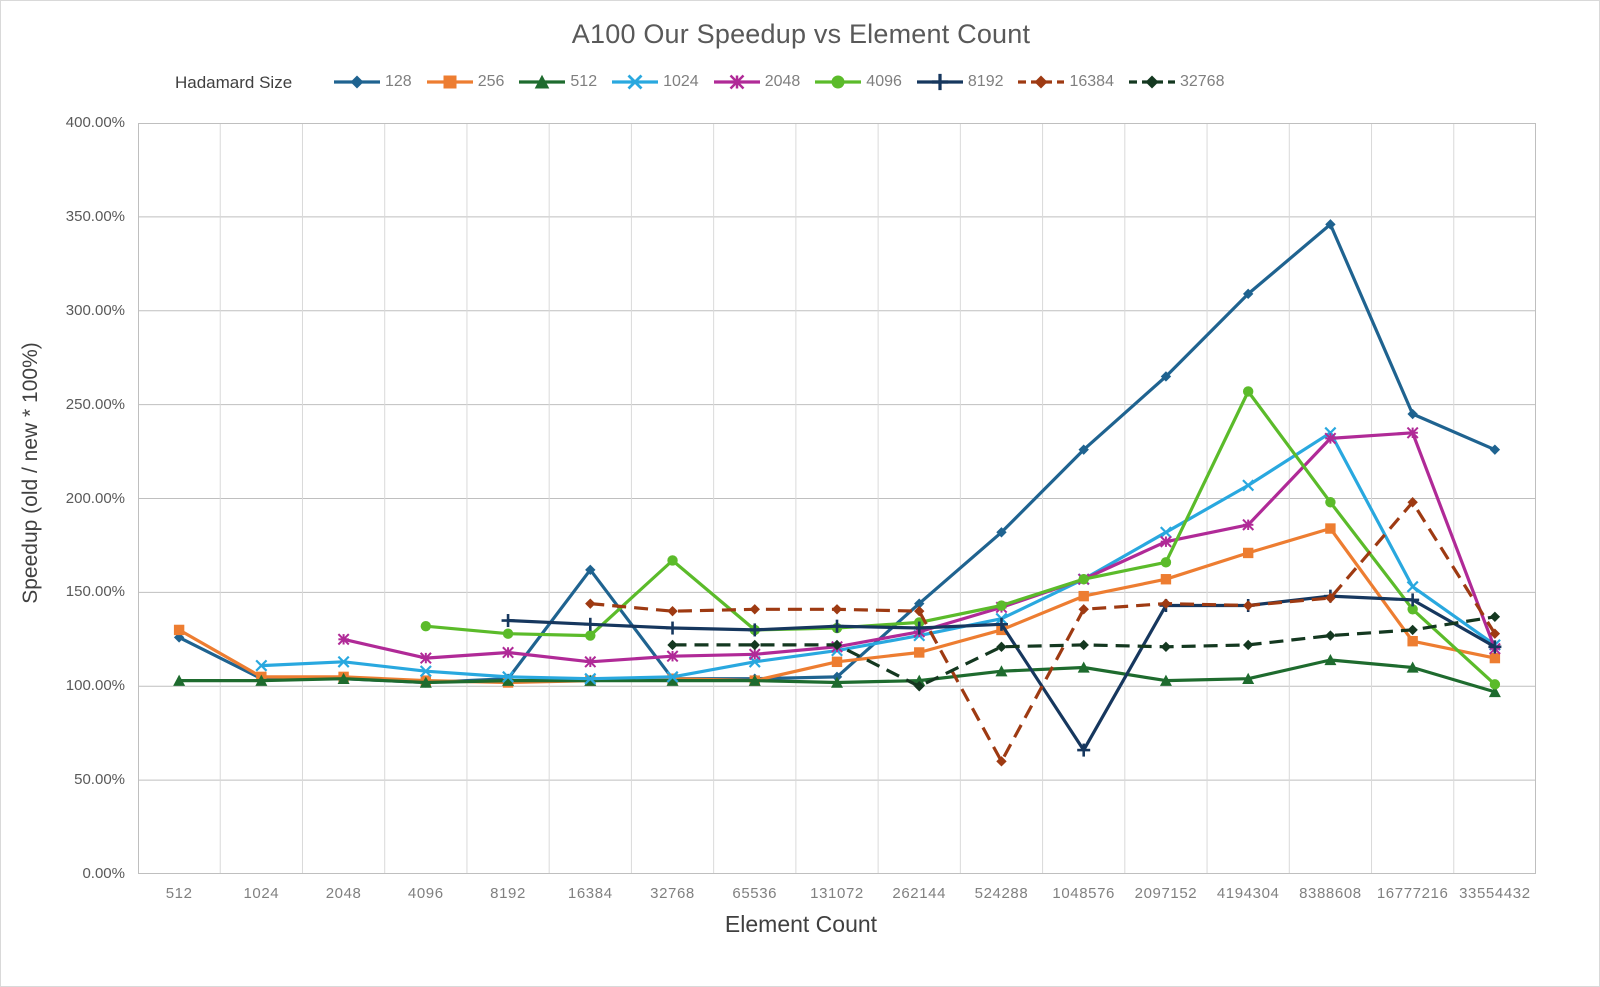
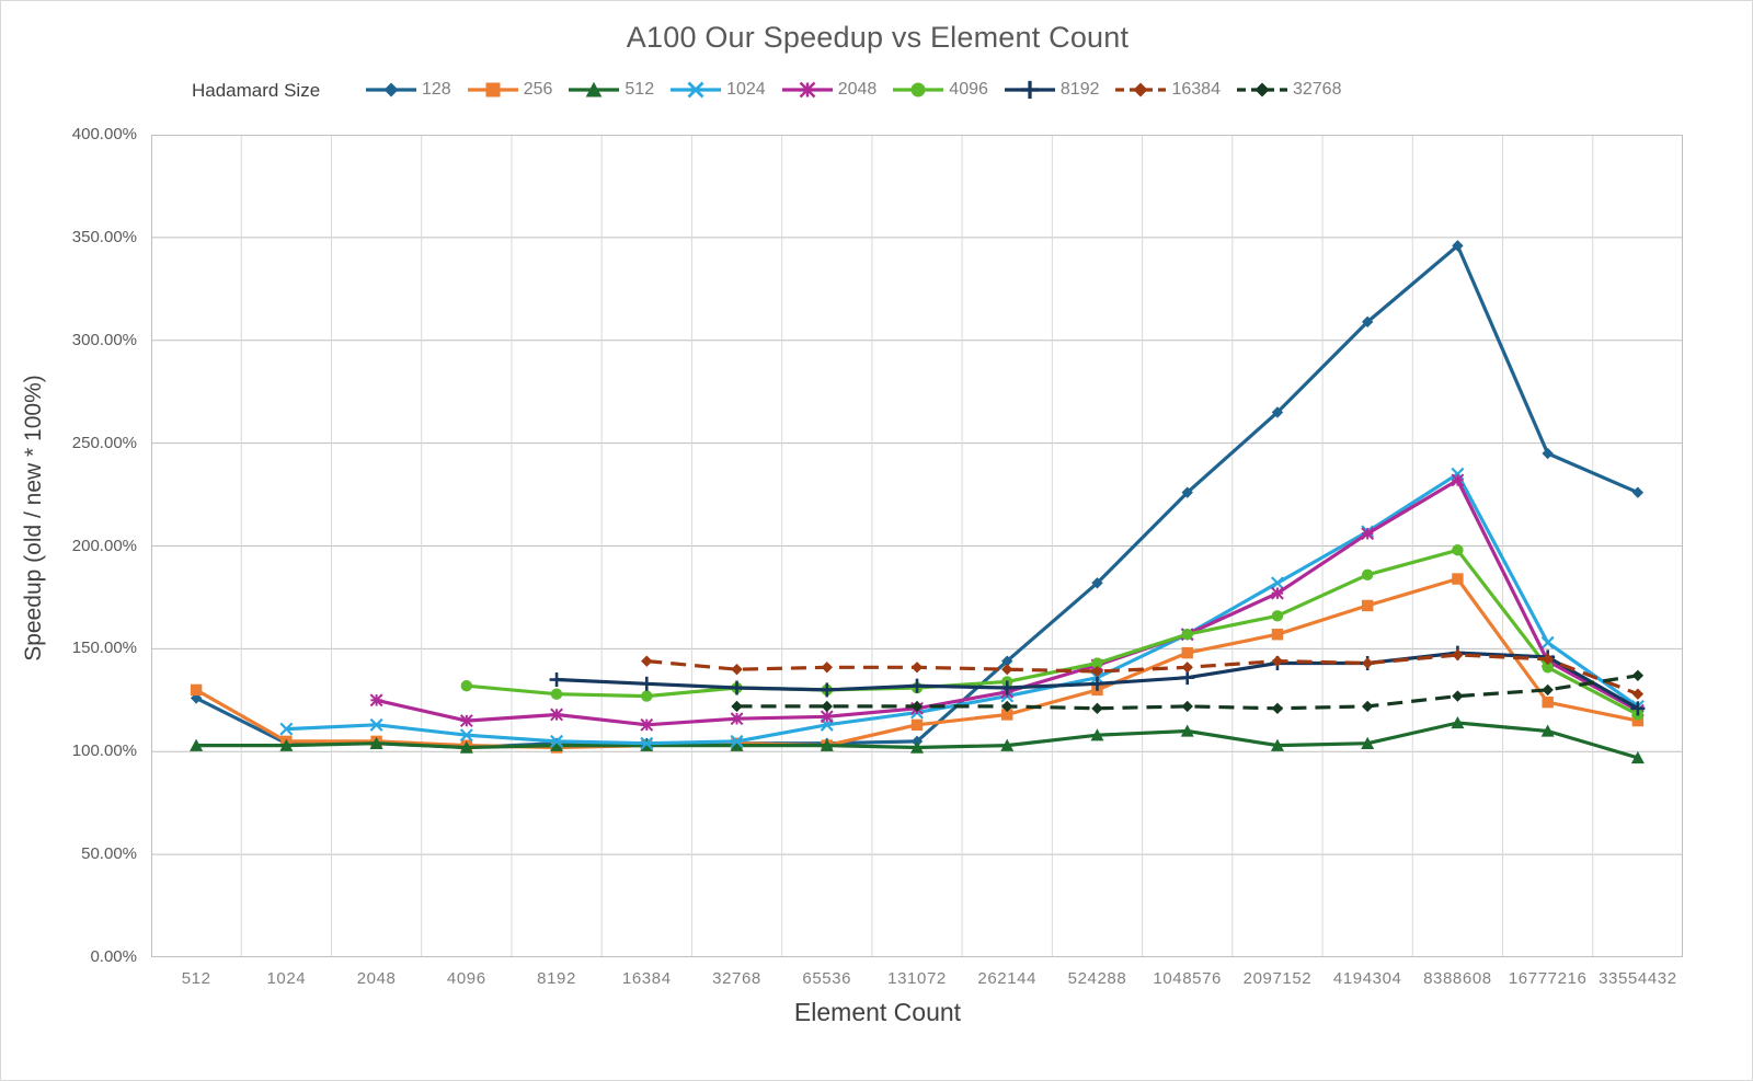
128/16384: 162% -> 104%
4096/32768: 167% -> 131%
32768/262144: 100% -> 122%
16384/524288: 60% -> 139%
8192/1048576: 66% -> 136%
2048/4194304: 186% -> 206%
4096/4194304: 257% -> 186%
2048/16777216: 235% -> 144%
16384/16777216: 198% -> 145%
4096/33554432: 101% -> 118%
